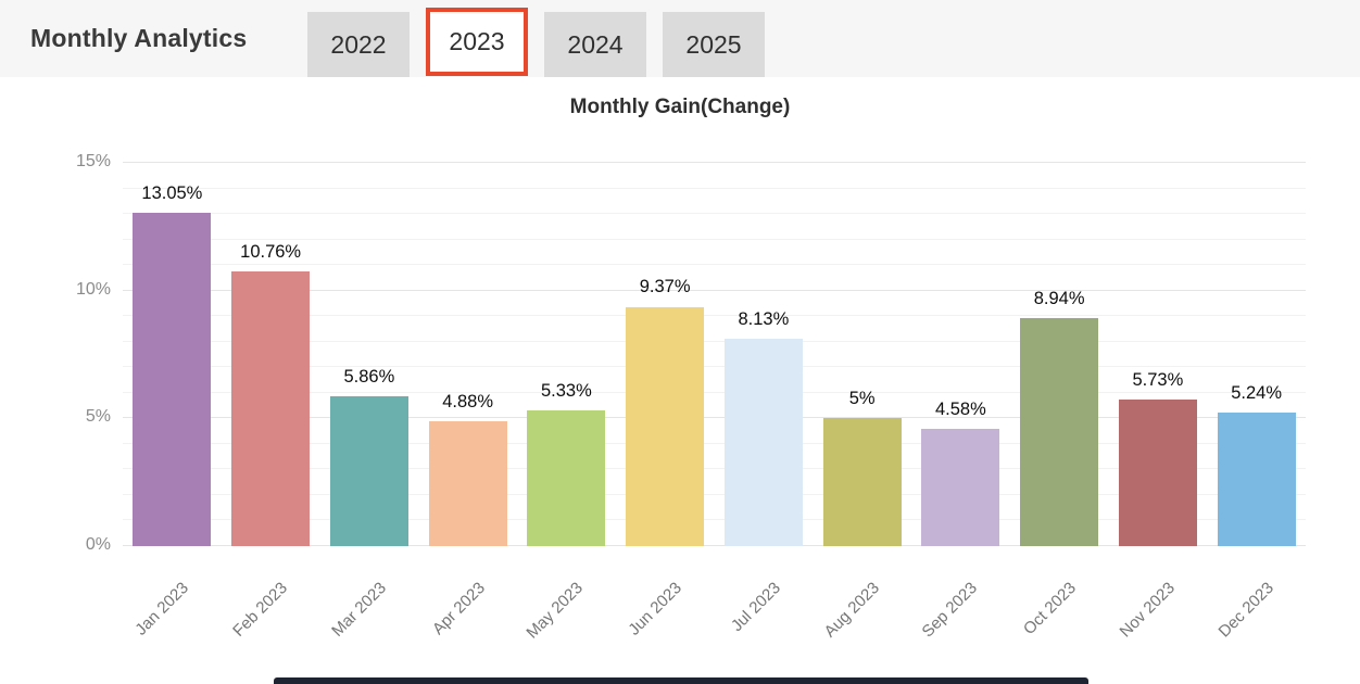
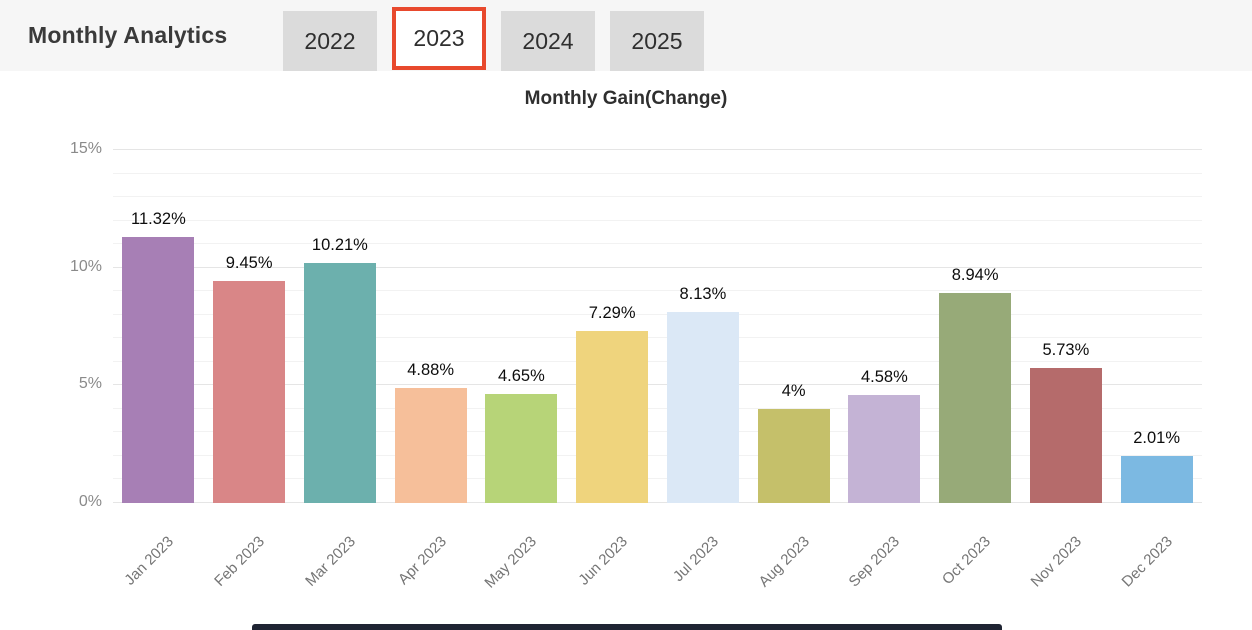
Jan 2023: 13.05% -> 11.32%
Feb 2023: 10.76% -> 9.45%
Mar 2023: 5.86% -> 10.21%
May 2023: 5.33% -> 4.65%
Jun 2023: 9.37% -> 7.29%
Aug 2023: 5% -> 4%
Dec 2023: 5.24% -> 2.01%
